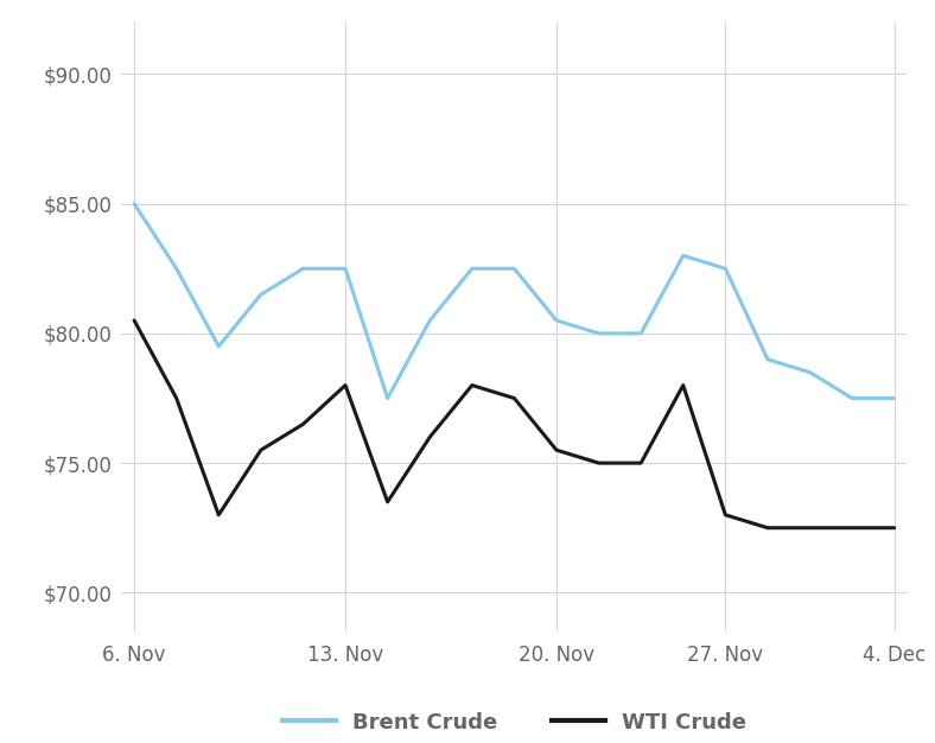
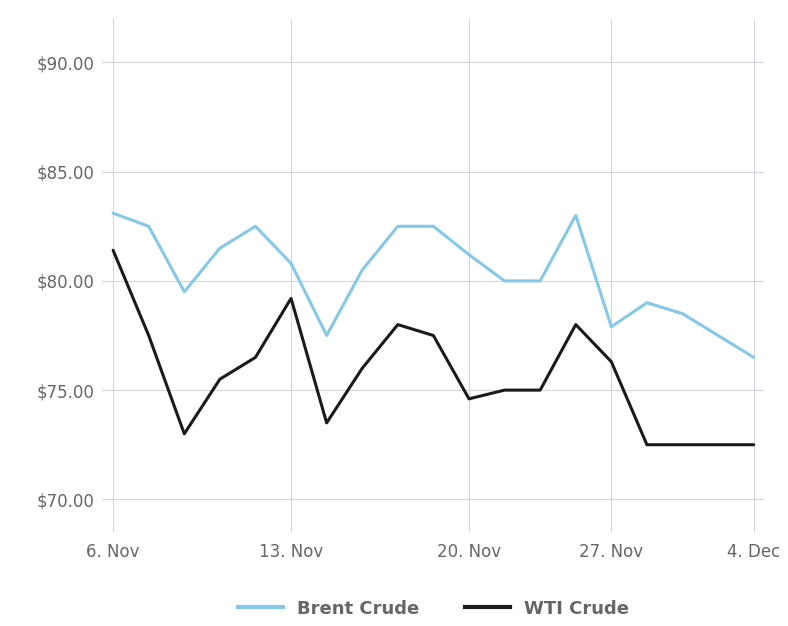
Brent Crude/6. Nov: $85.0 -> $83.1
WTI Crude/6. Nov: $80.5 -> $81.4
Brent Crude/13. Nov: $82.5 -> $80.8
WTI Crude/13. Nov: $78.0 -> $79.2
Brent Crude/20. Nov: $80.5 -> $81.2
WTI Crude/20. Nov: $75.5 -> $74.6
Brent Crude/27. Nov: $82.5 -> $77.9
WTI Crude/27. Nov: $73.0 -> $76.3
Brent Crude/4. Dec: $77.5 -> $76.5
